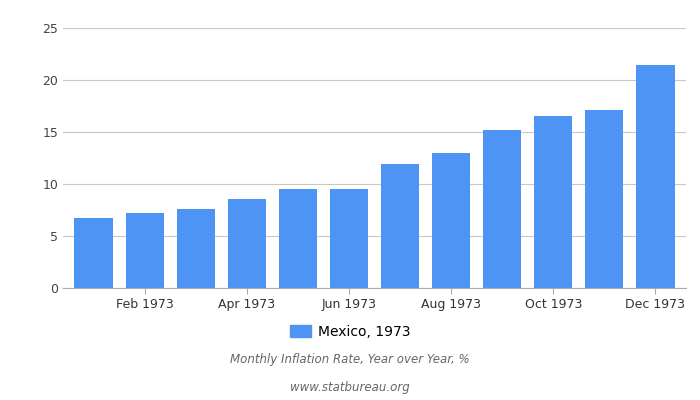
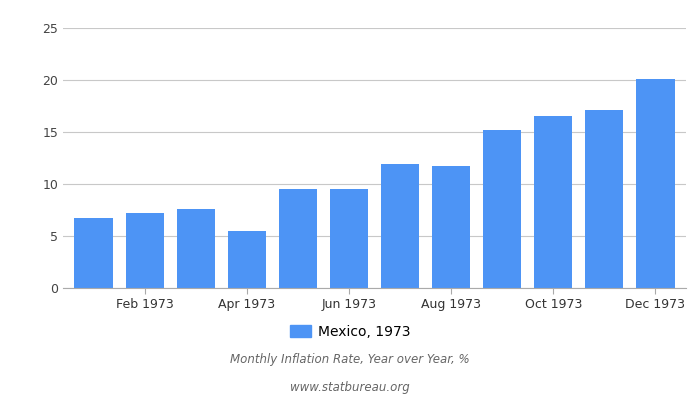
Apr 1973: 8.6 -> 5.5
Aug 1973: 13.0 -> 11.7
Dec 1973: 21.4 -> 20.1
